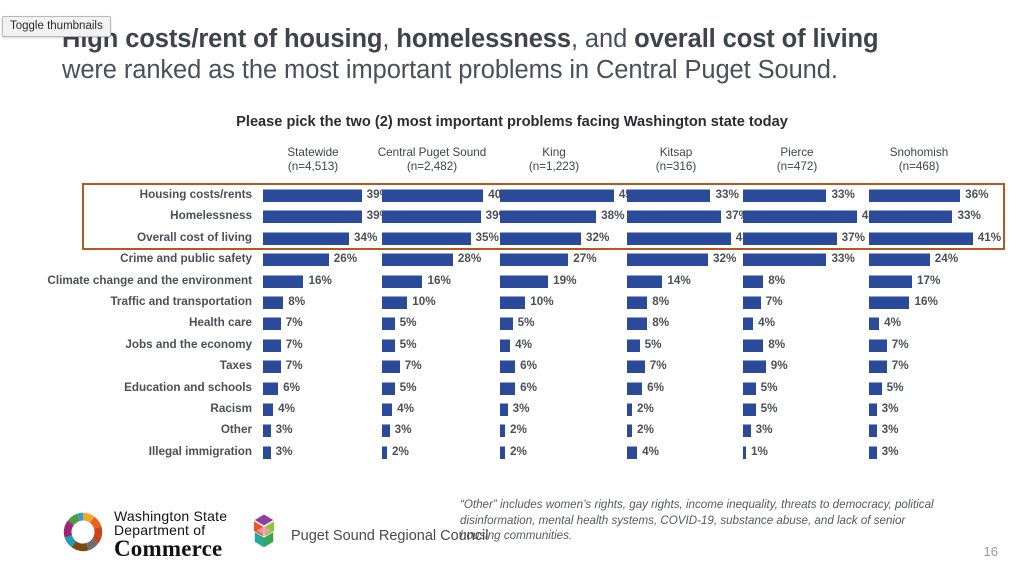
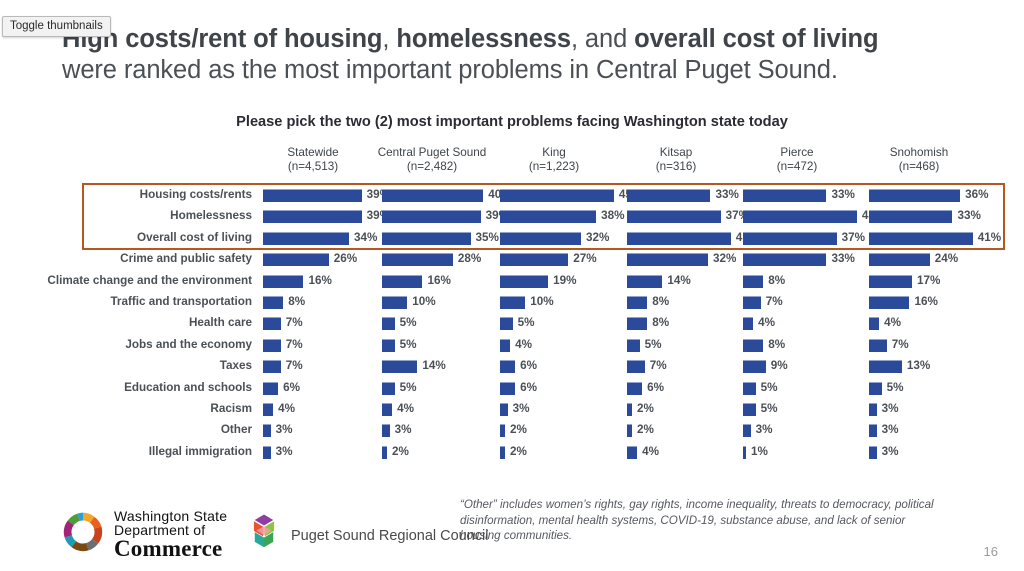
Central Puget Sound/Taxes: 7% -> 14%
Snohomish/Taxes: 7% -> 13%
